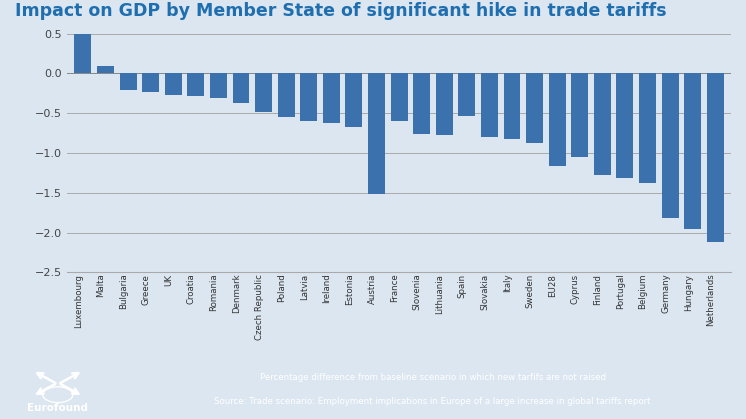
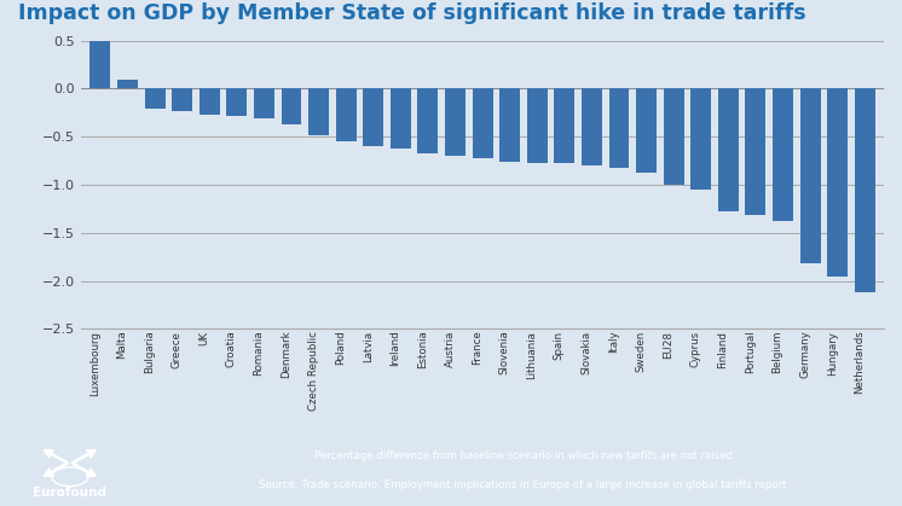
Austria: -1.52 -> -0.70
France: -0.60 -> -0.73
Spain: -0.54 -> -0.78
EU28: -1.16 -> -1.00
